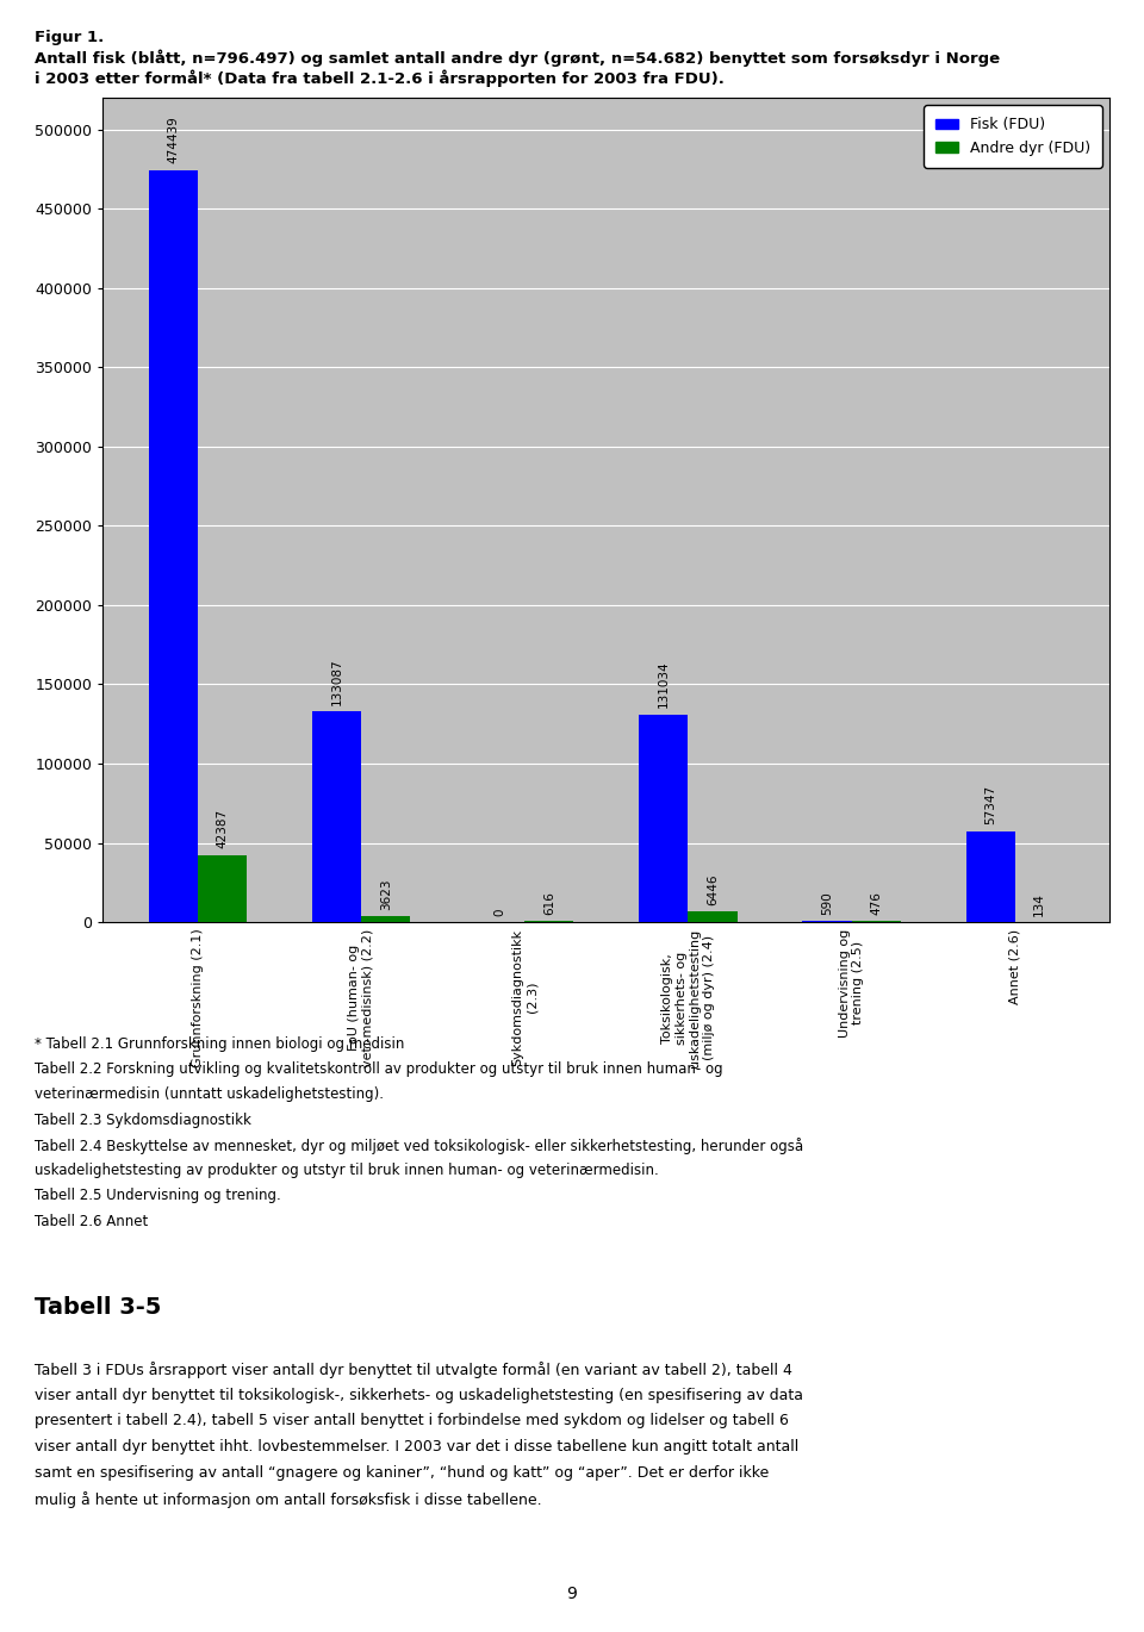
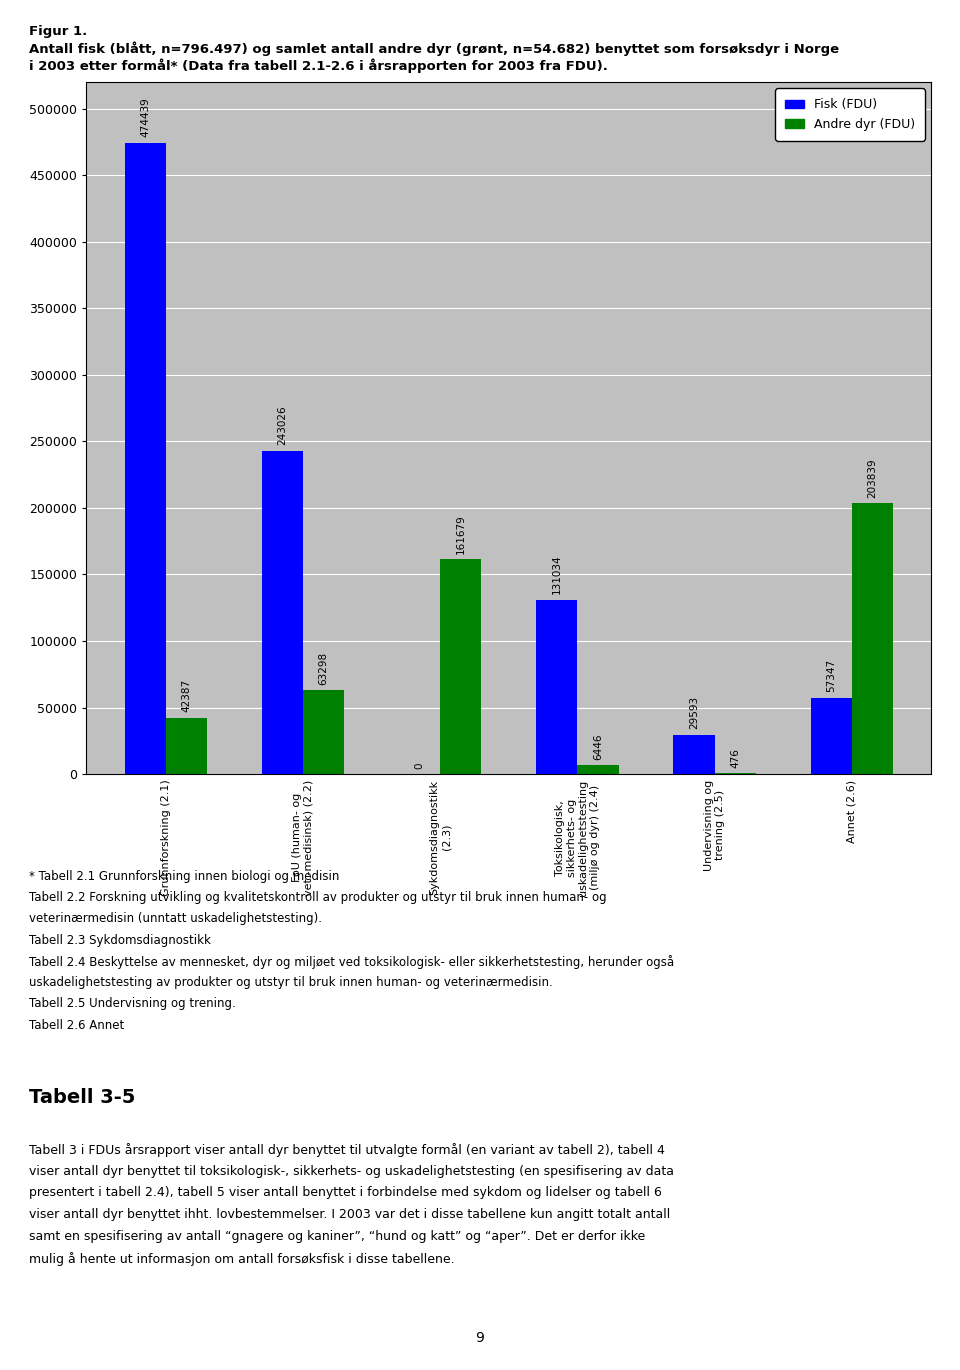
Fisk (FDU)/FoU (human- og vet.-medisinsk) (2.2): 133087 -> 243026
Andre dyr (FDU)/FoU (human- og vet.-medisinsk) (2.2): 3623 -> 63298
Andre dyr (FDU)/Sykdomsdiagnostikk (2.3): 616 -> 161679
Fisk (FDU)/Undervisning og trening (2.5): 590 -> 29593
Andre dyr (FDU)/Annet (2.6): 134 -> 203839
